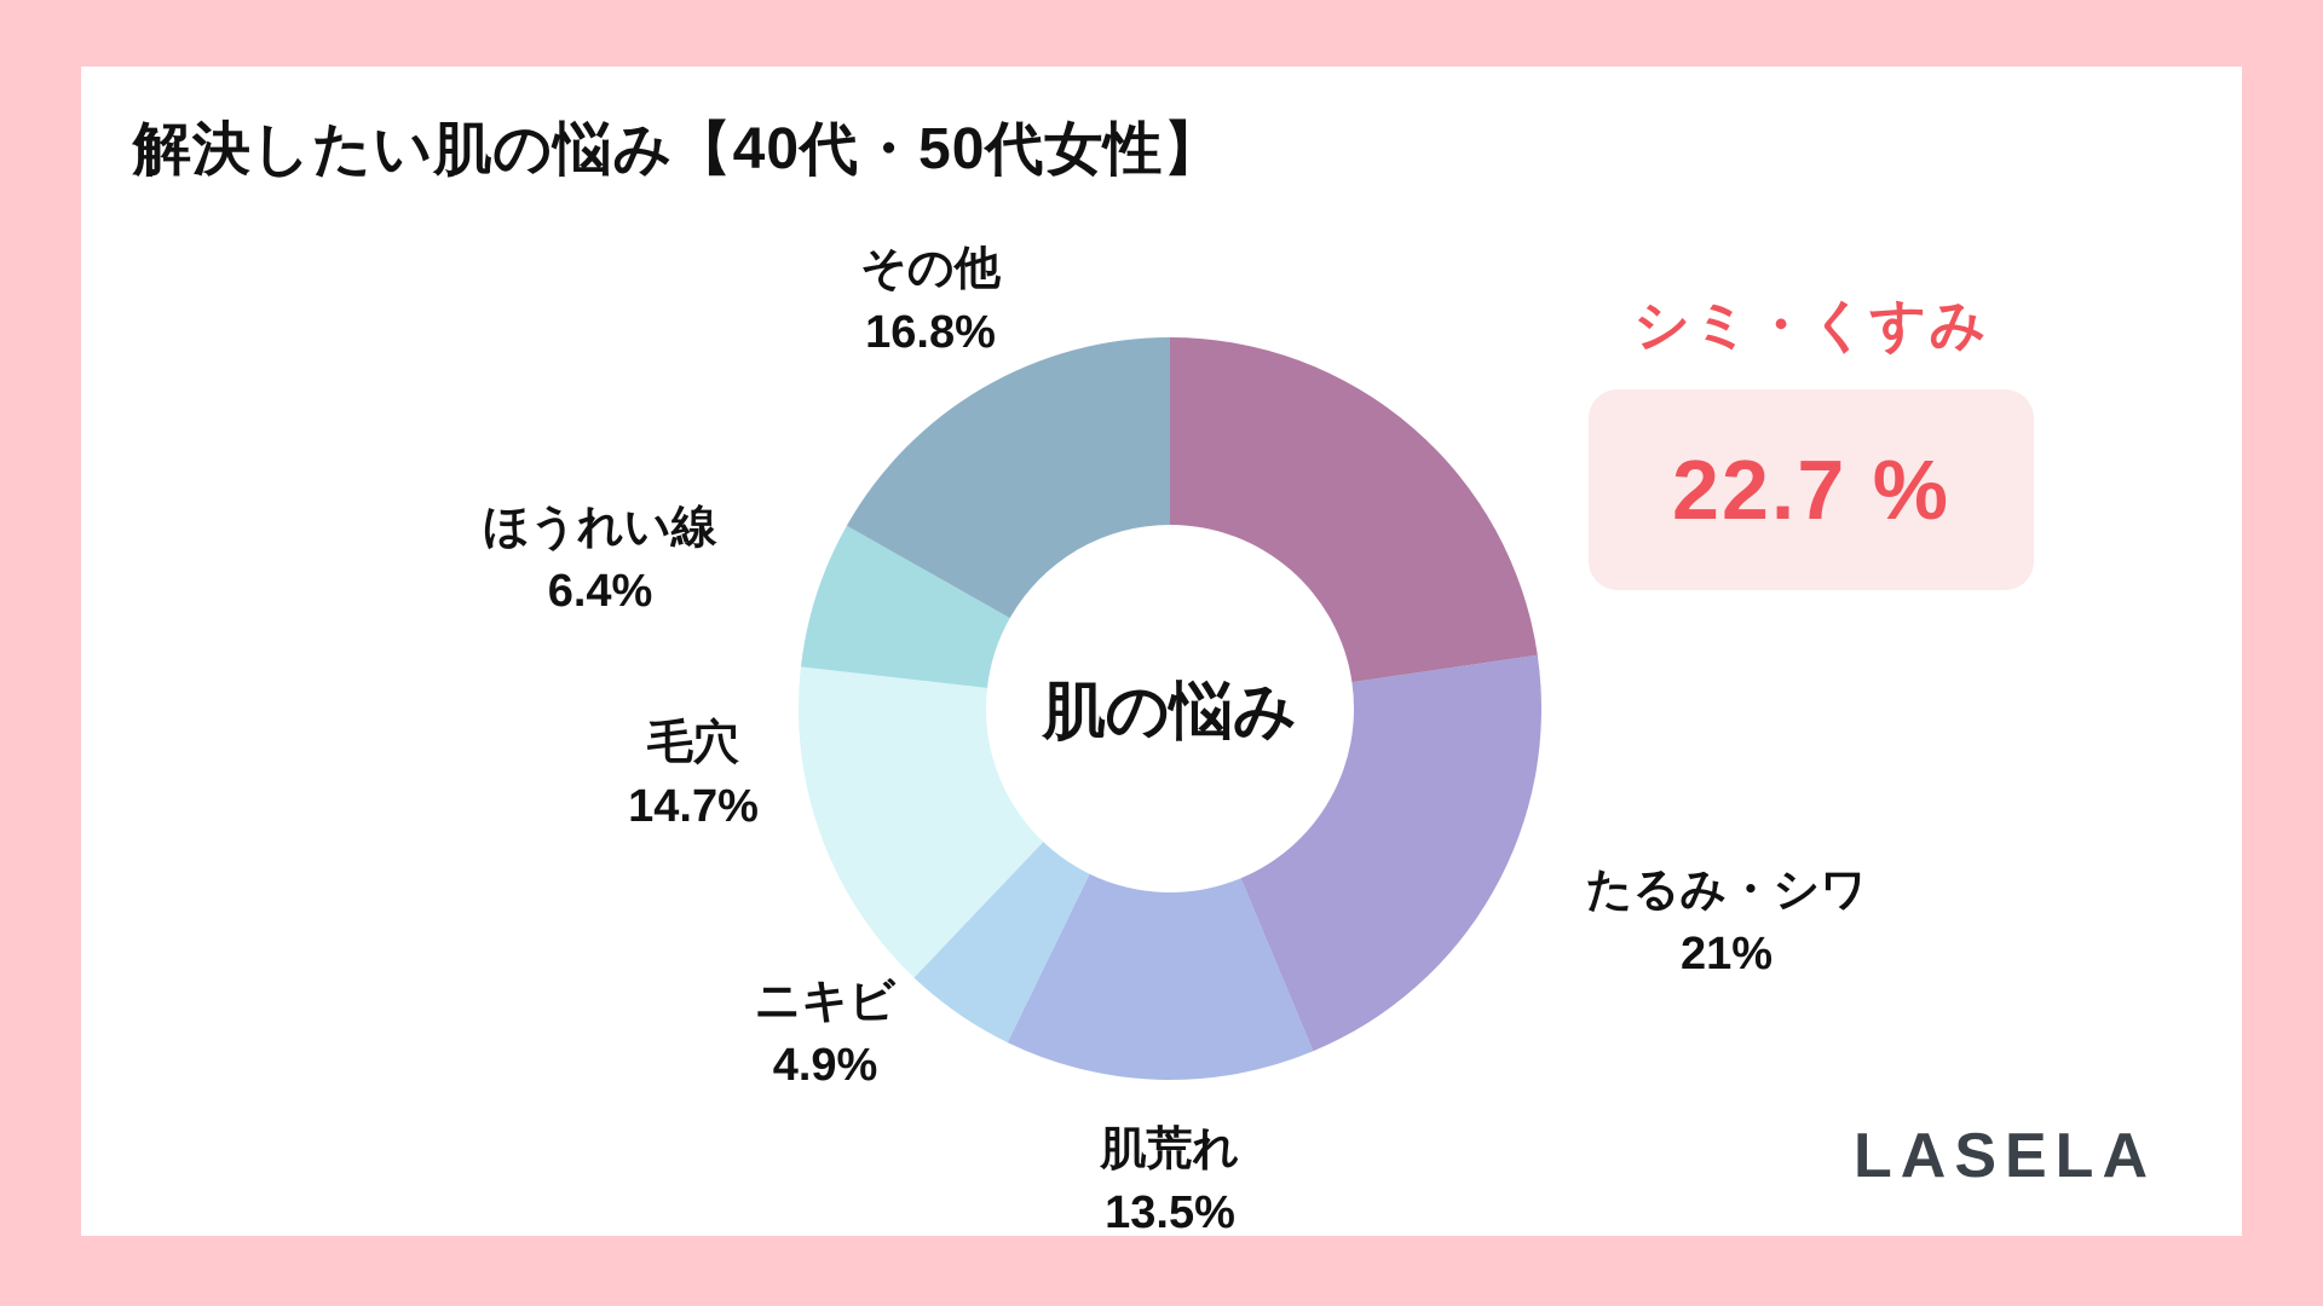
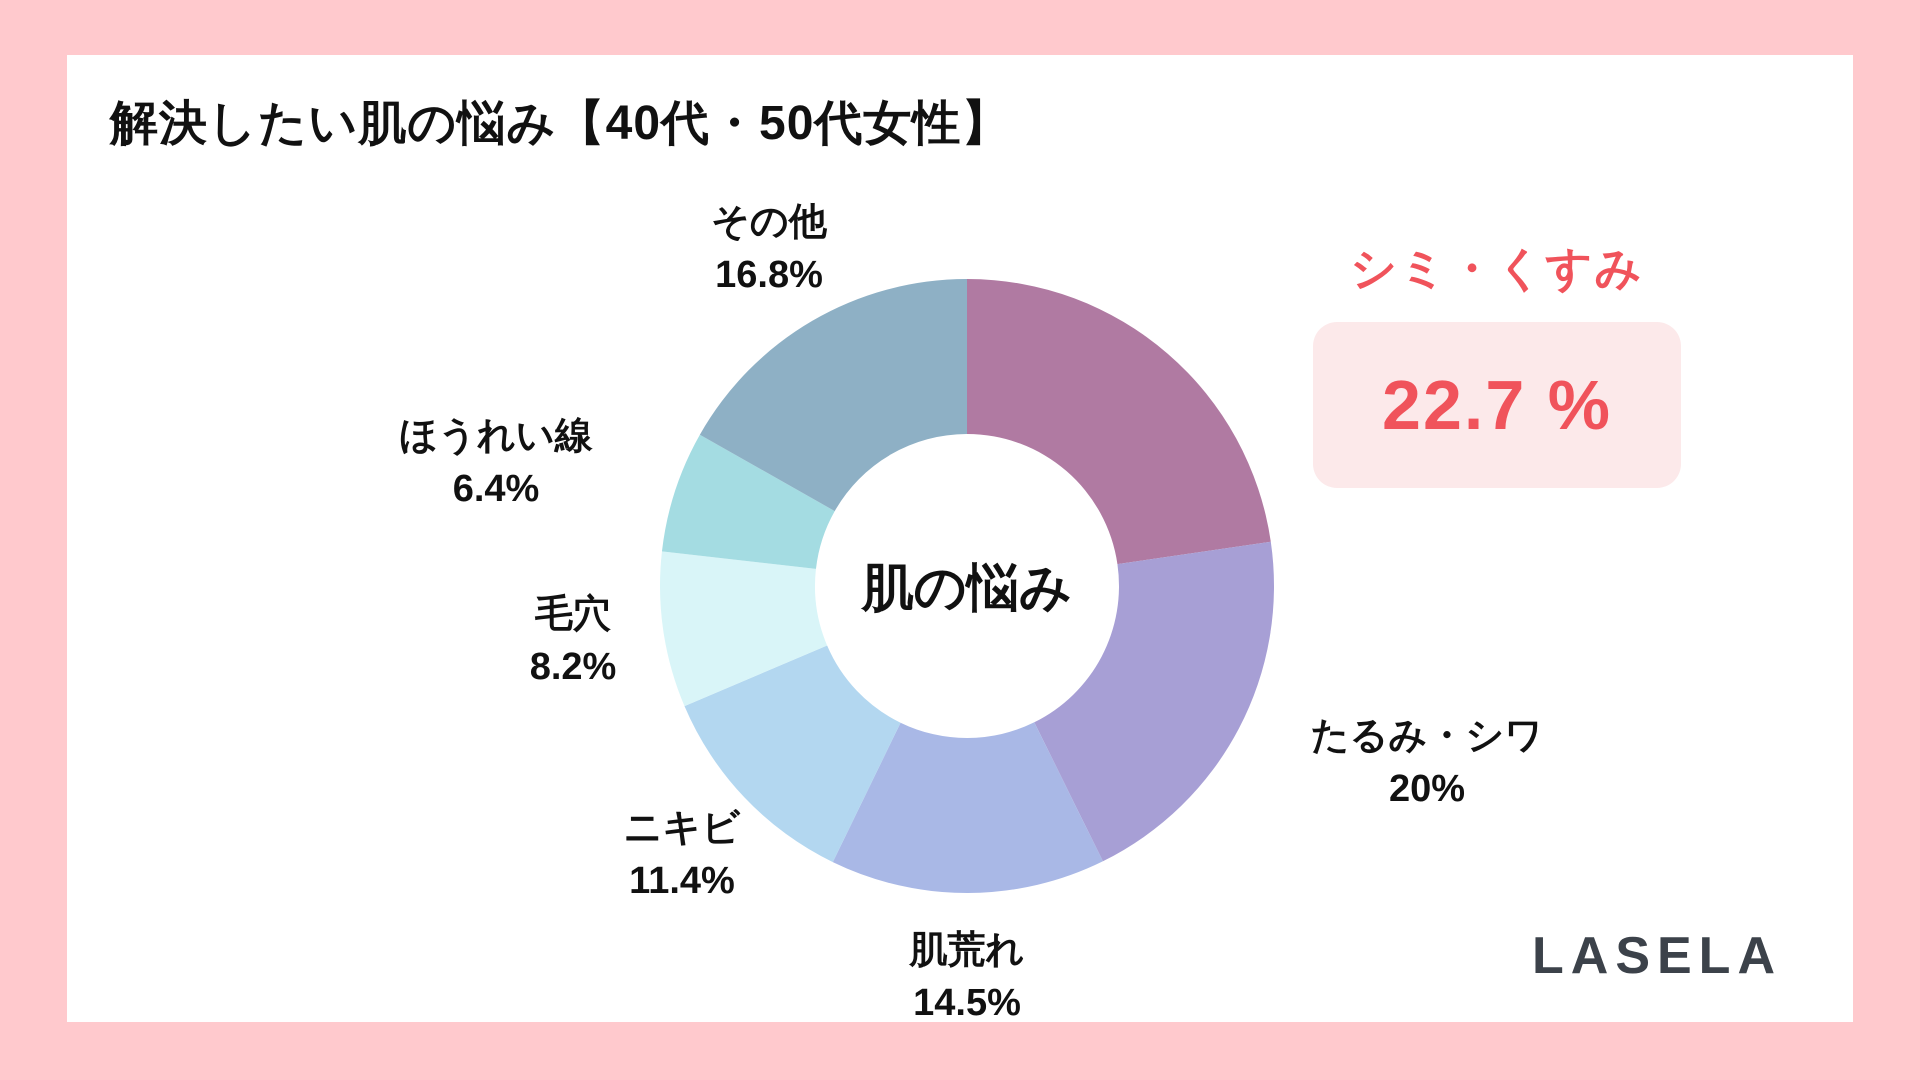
たるみ・シワ: 21% -> 20%
肌荒れ: 13.5% -> 14.5%
ニキビ: 4.9% -> 11.4%
毛穴: 14.7% -> 8.2%
